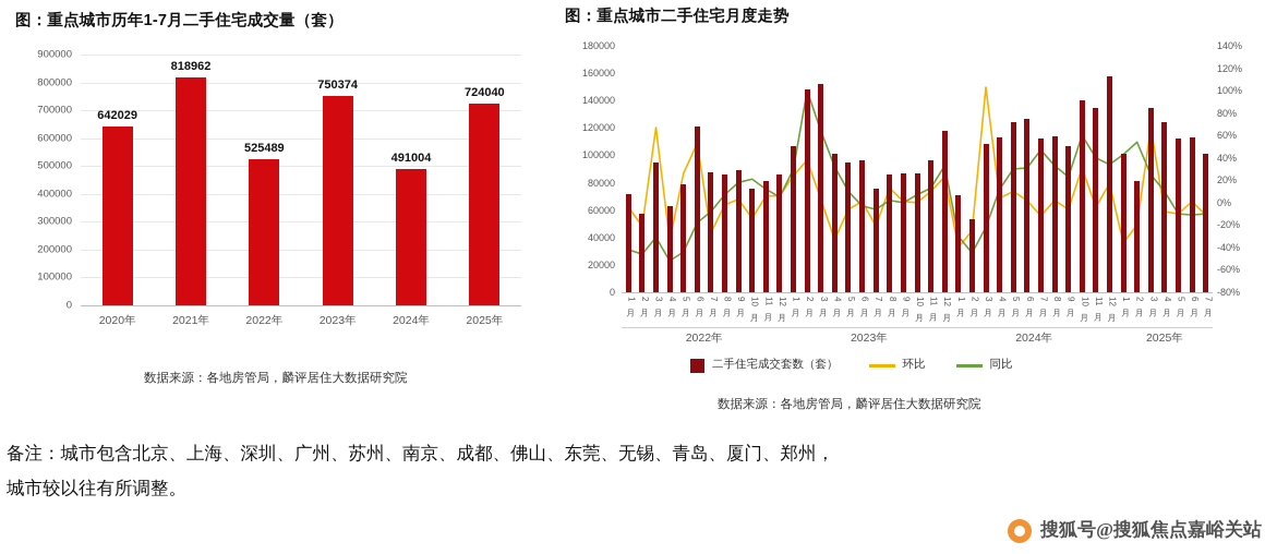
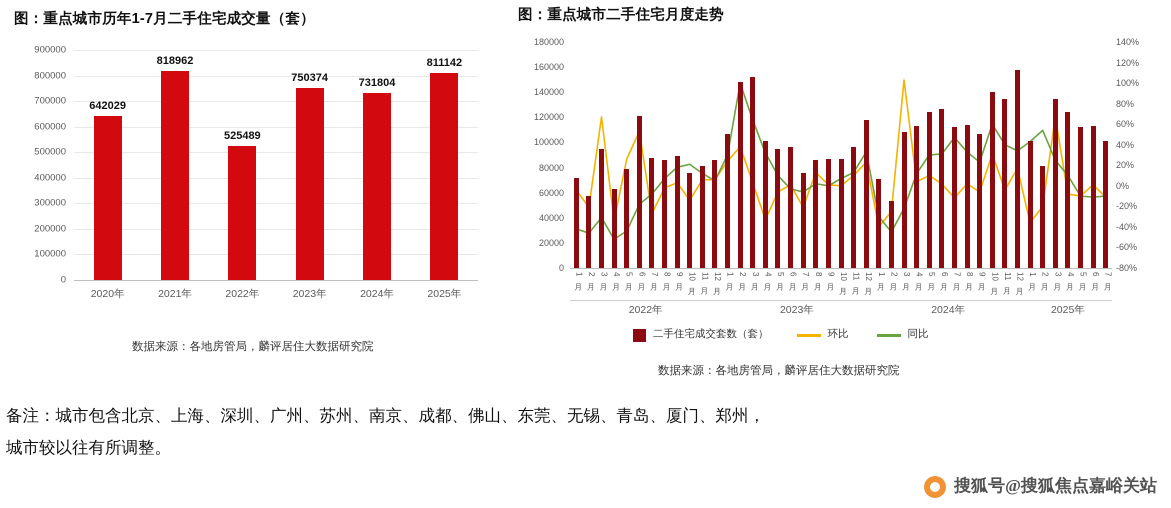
图：重点城市历年1-7月二手住宅成交量（套）/2024年: 491004 -> 731804
图：重点城市历年1-7月二手住宅成交量（套）/2025年: 724040 -> 811142
